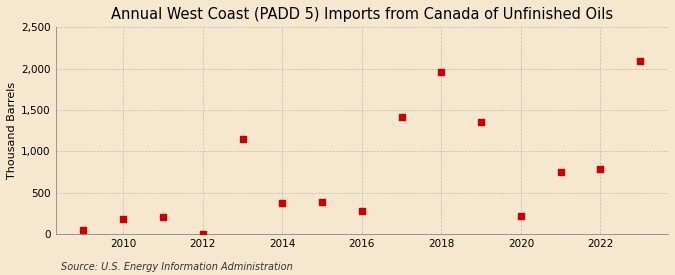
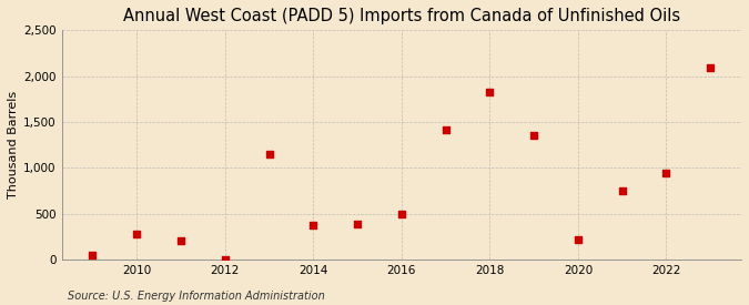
2010: 180 -> 280
2016: 280 -> 500
2018: 1,960 -> 1,820
2022: 790 -> 940
